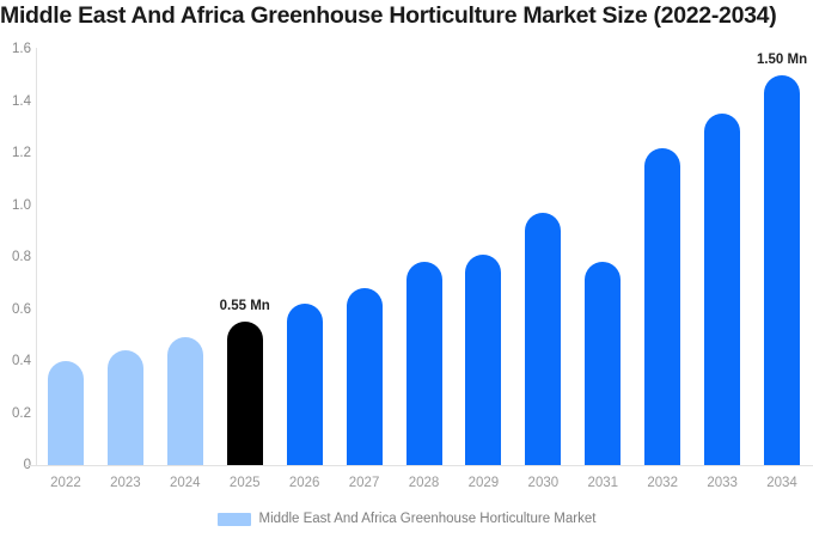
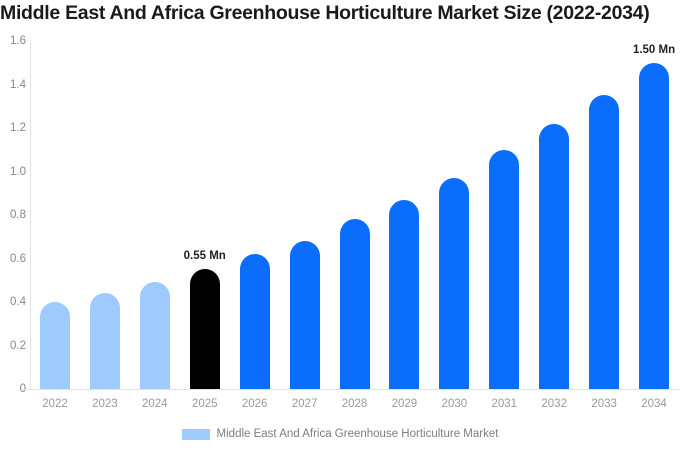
2029: 0.81 -> 0.87
2031: 0.78 -> 1.10
